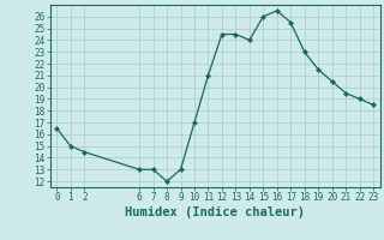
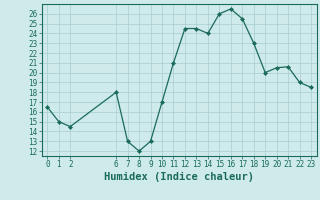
6: 13.0 -> 18.0
19: 21.5 -> 20.0
21: 19.5 -> 20.6
